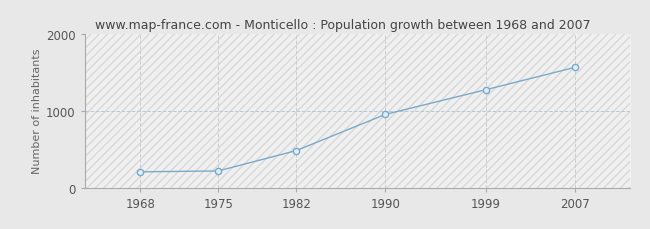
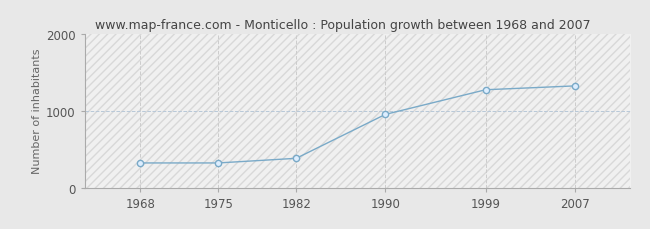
1968: 200 -> 320
1975: 220 -> 320
1982: 480 -> 380
2007: 1560 -> 1320
